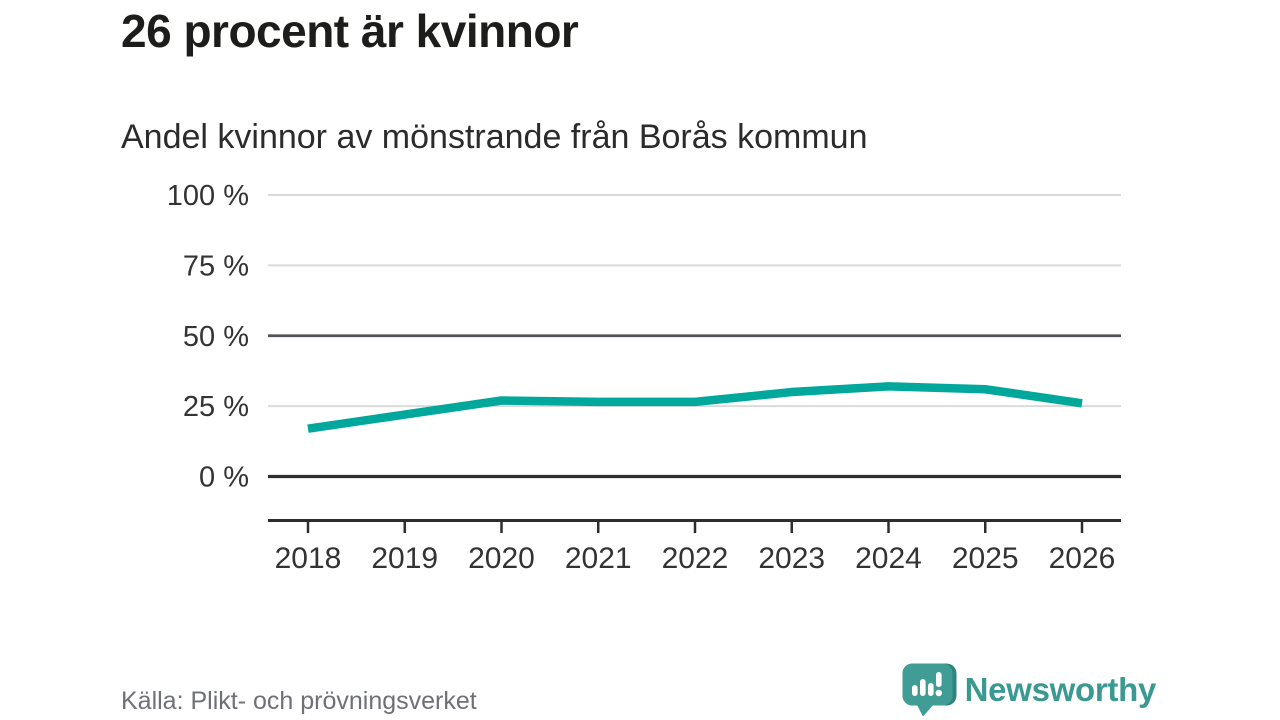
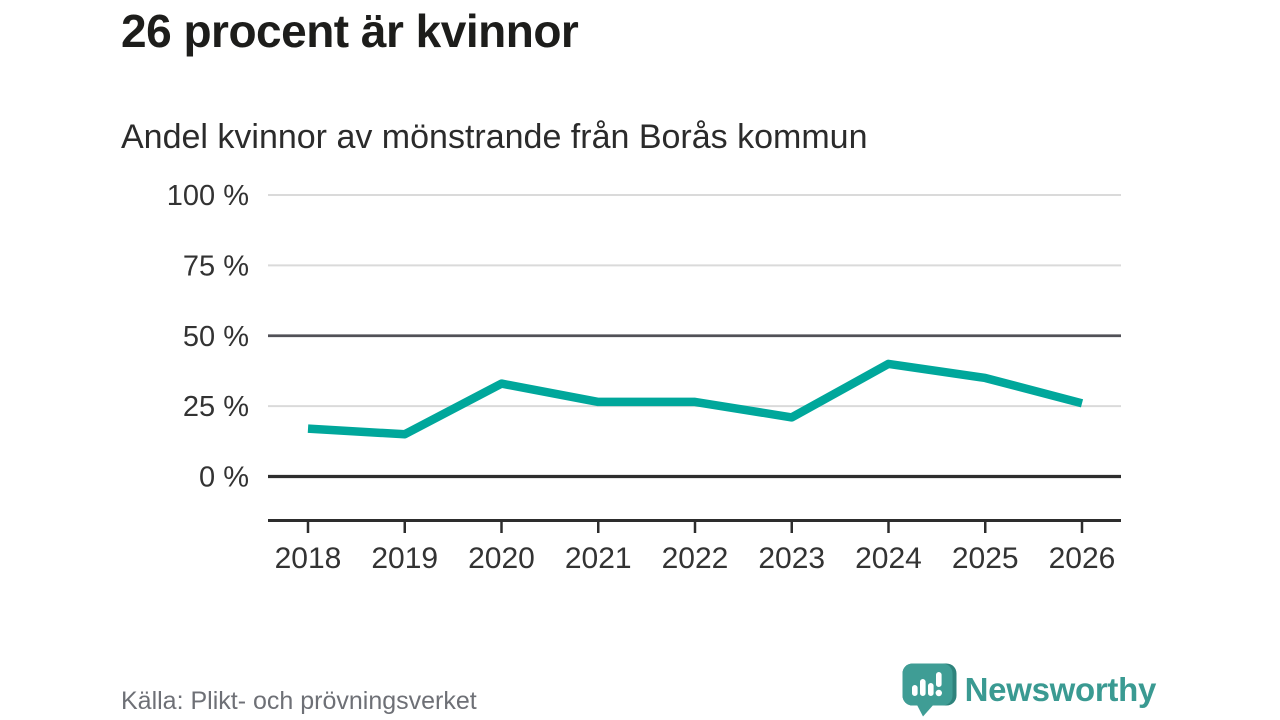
2019: 22% -> 15%
2020: 27% -> 33%
2023: 30% -> 21%
2024: 32% -> 40%
2025: 31% -> 35%
